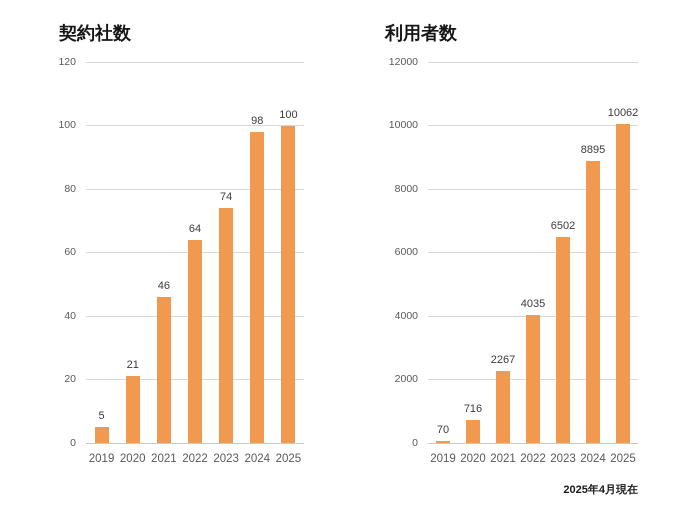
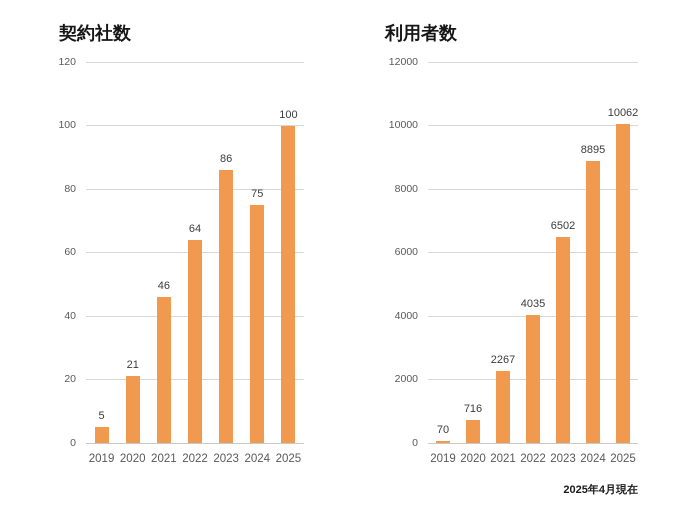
契約社数/2023: 74 -> 86
契約社数/2024: 98 -> 75
